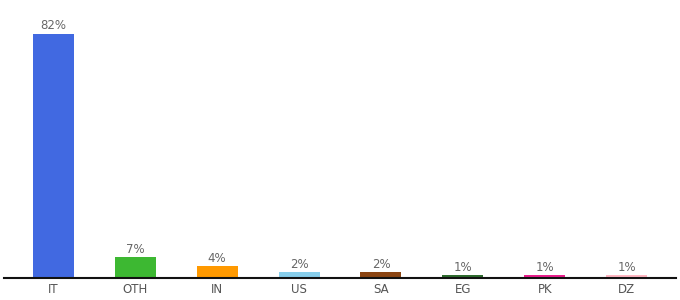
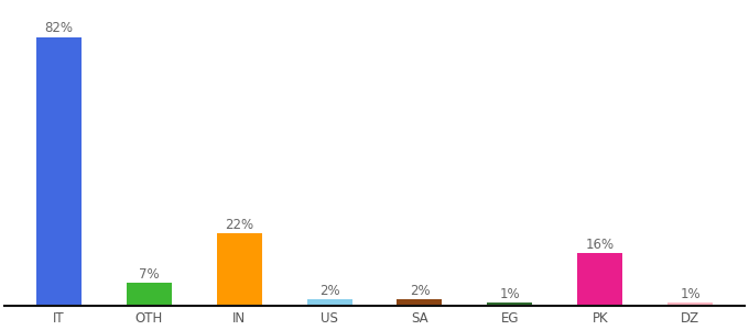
IN: 4% -> 22%
PK: 1% -> 16%
